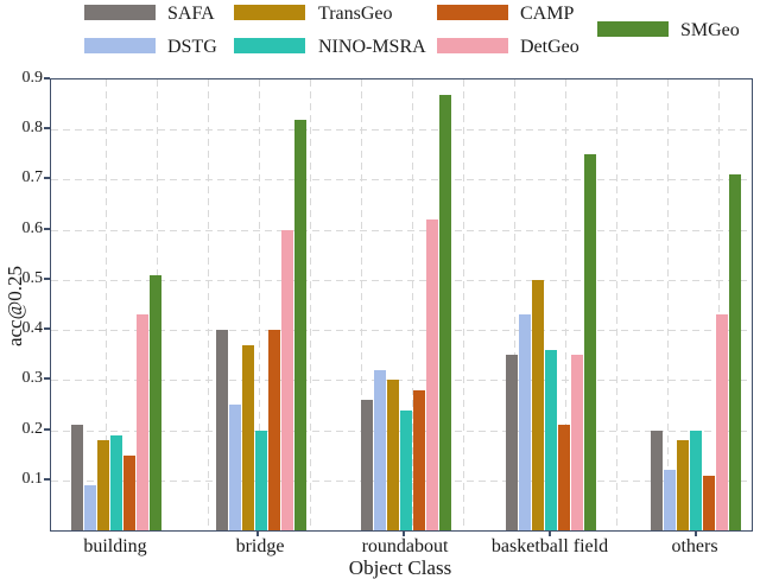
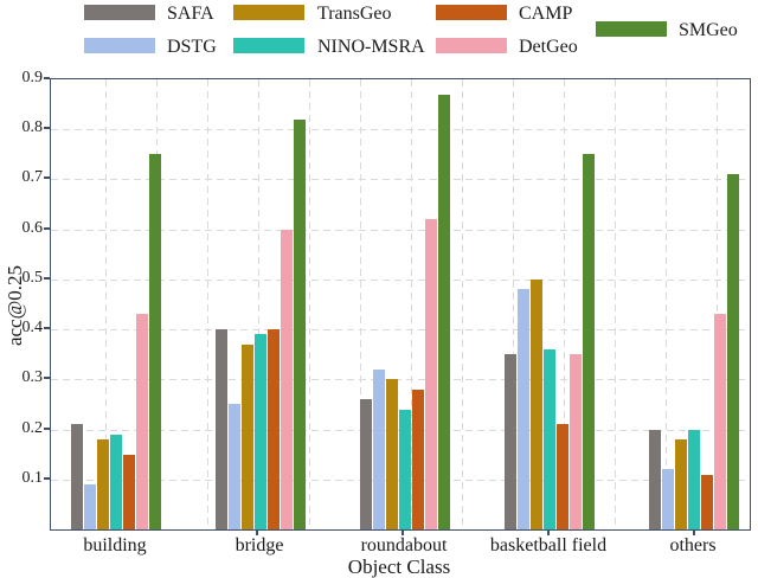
SMGeo/building: 0.51 -> 0.75
NINO-MSRA/bridge: 0.20 -> 0.39
DSTG/basketball field: 0.43 -> 0.48
